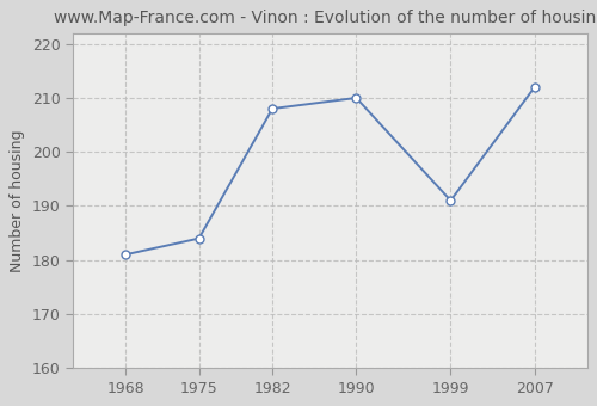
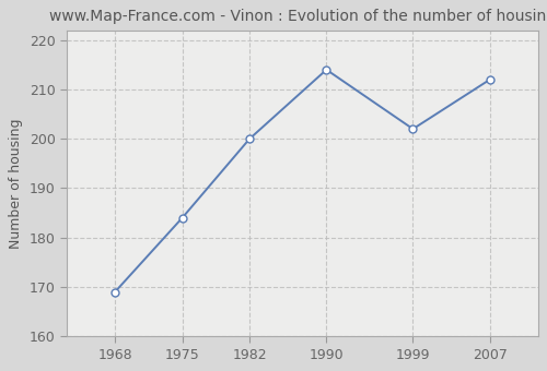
1968: 181 -> 169
1982: 208 -> 200
1990: 210 -> 214
1999: 191 -> 202
